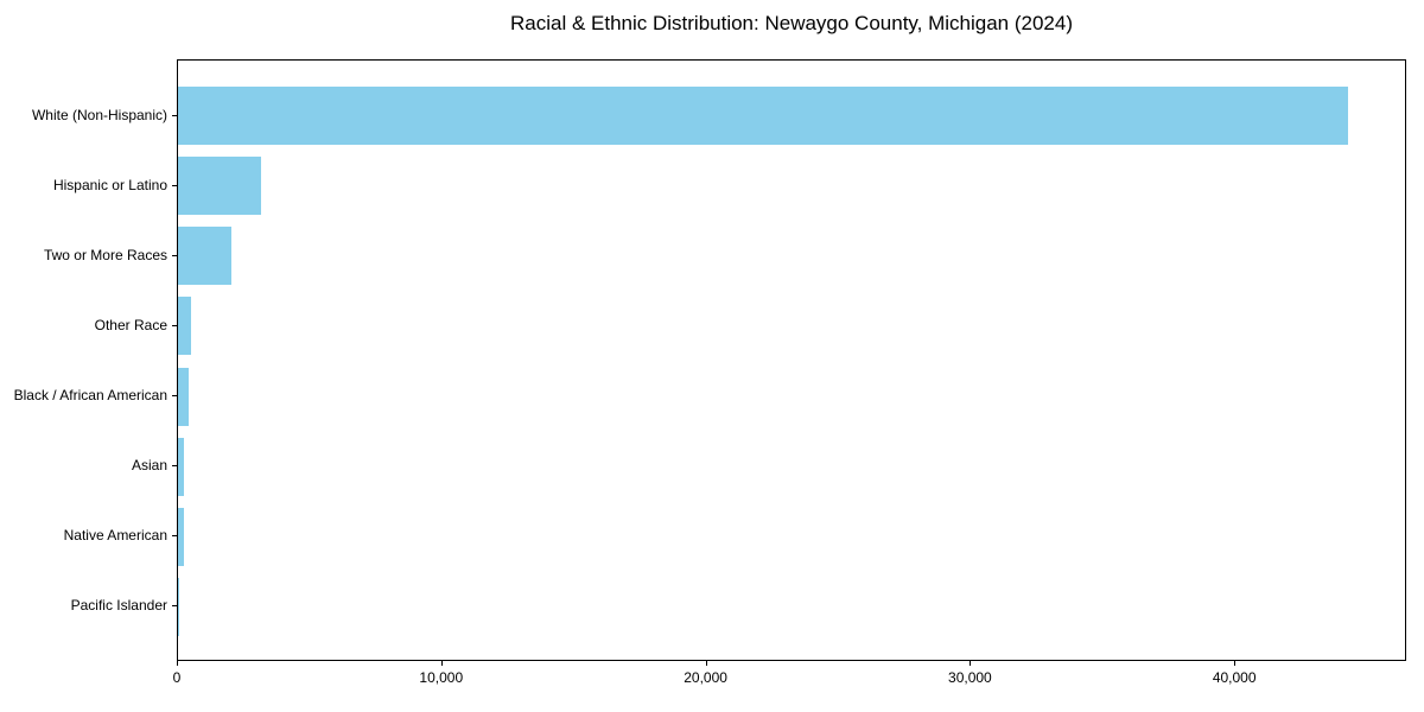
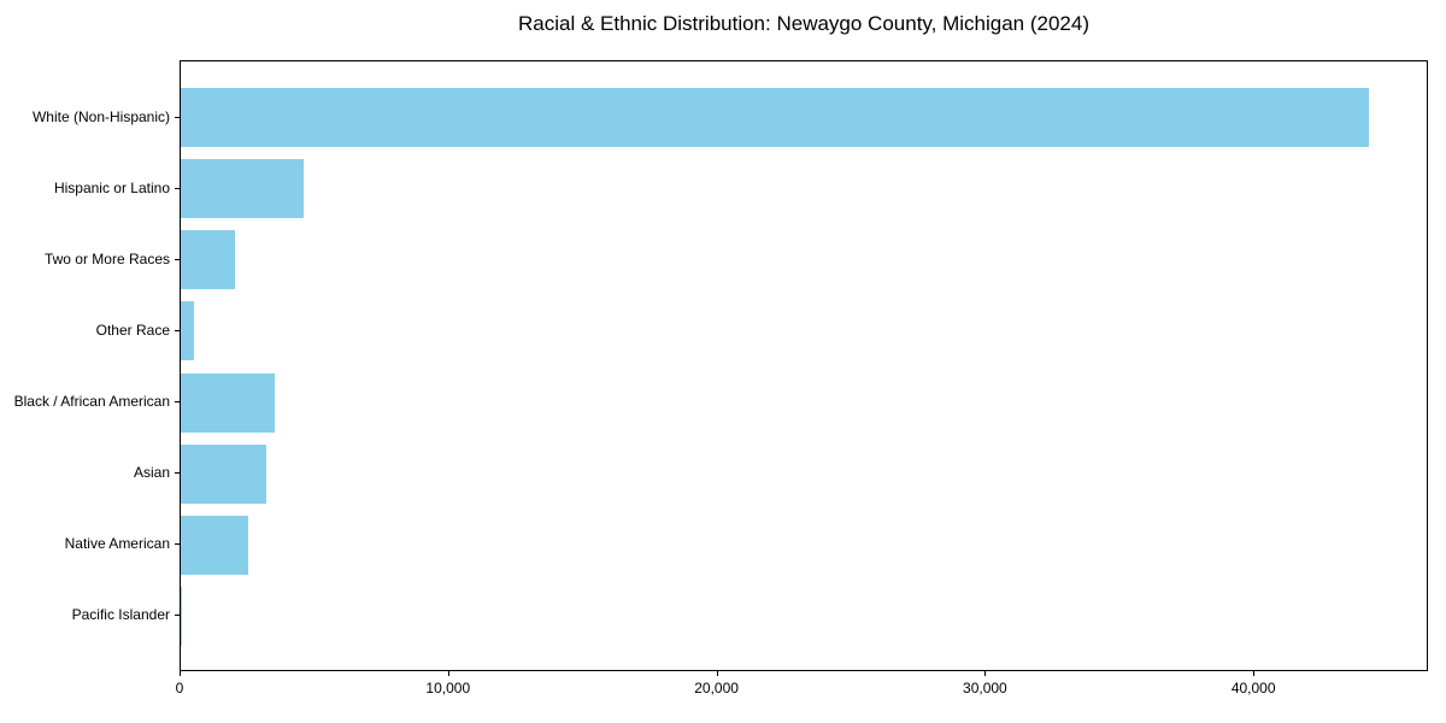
Hispanic or Latino: 3200 -> 4600
Black / African American: 400 -> 3500
Asian: 200 -> 3200
Native American: 200 -> 2500
